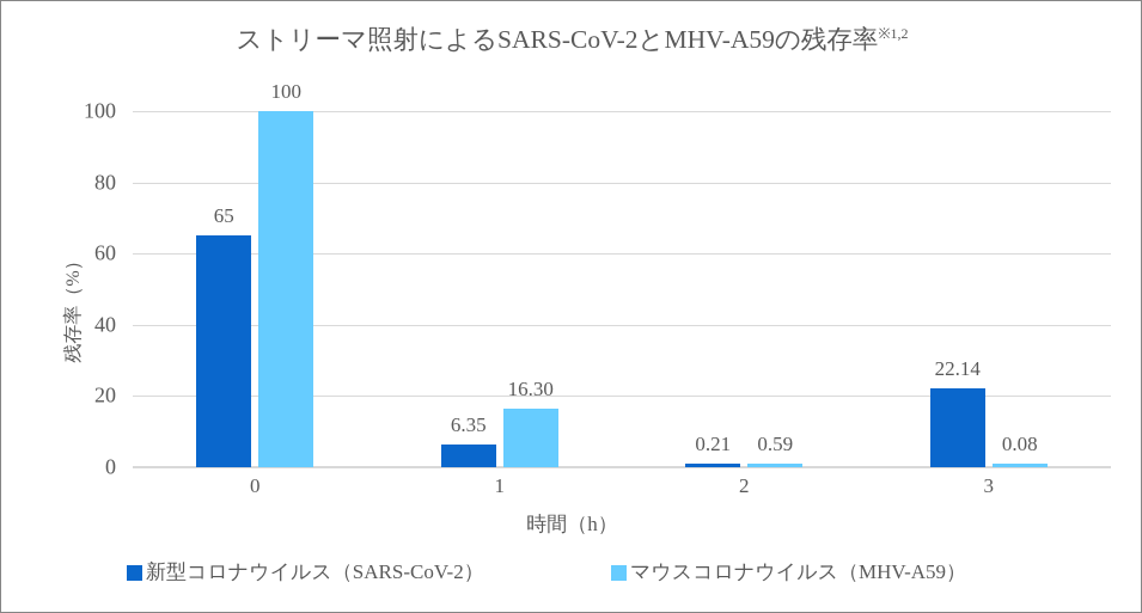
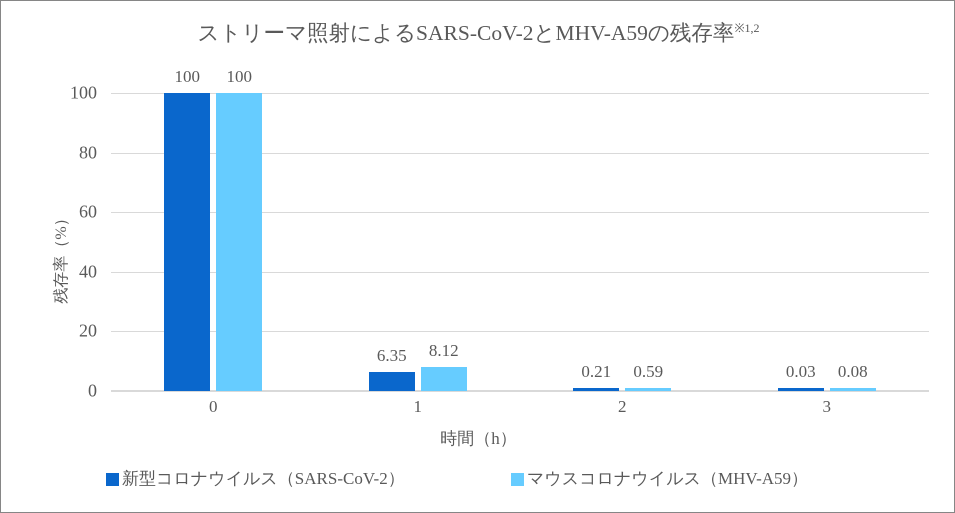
新型コロナウイルス（SARS-CoV-2）/0: 65 -> 100
マウスコロナウイルス（MHV-A59）/1: 16.30 -> 8.12
新型コロナウイルス（SARS-CoV-2）/3: 22.14 -> 0.03
